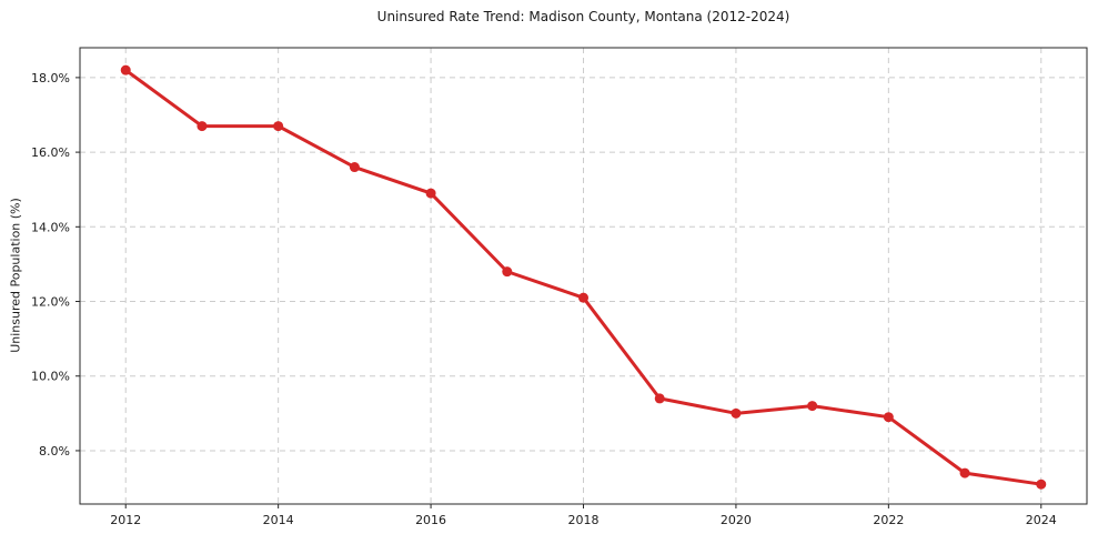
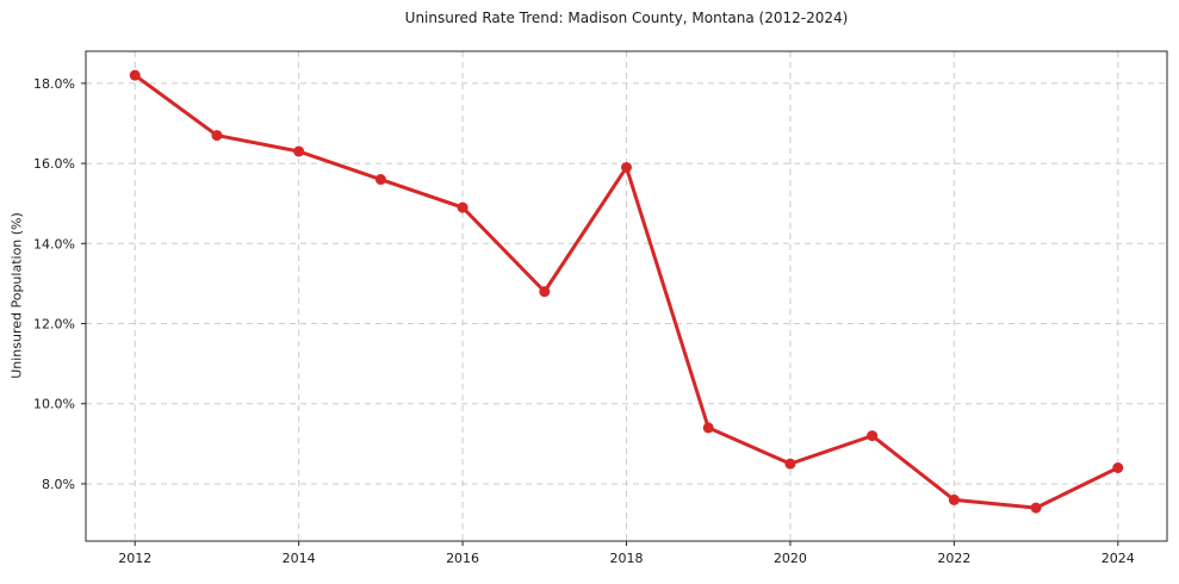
2014: 16.7% -> 16.3%
2018: 12.1% -> 15.9%
2020: 9.0% -> 8.5%
2022: 8.9% -> 7.6%
2024: 7.1% -> 8.4%
